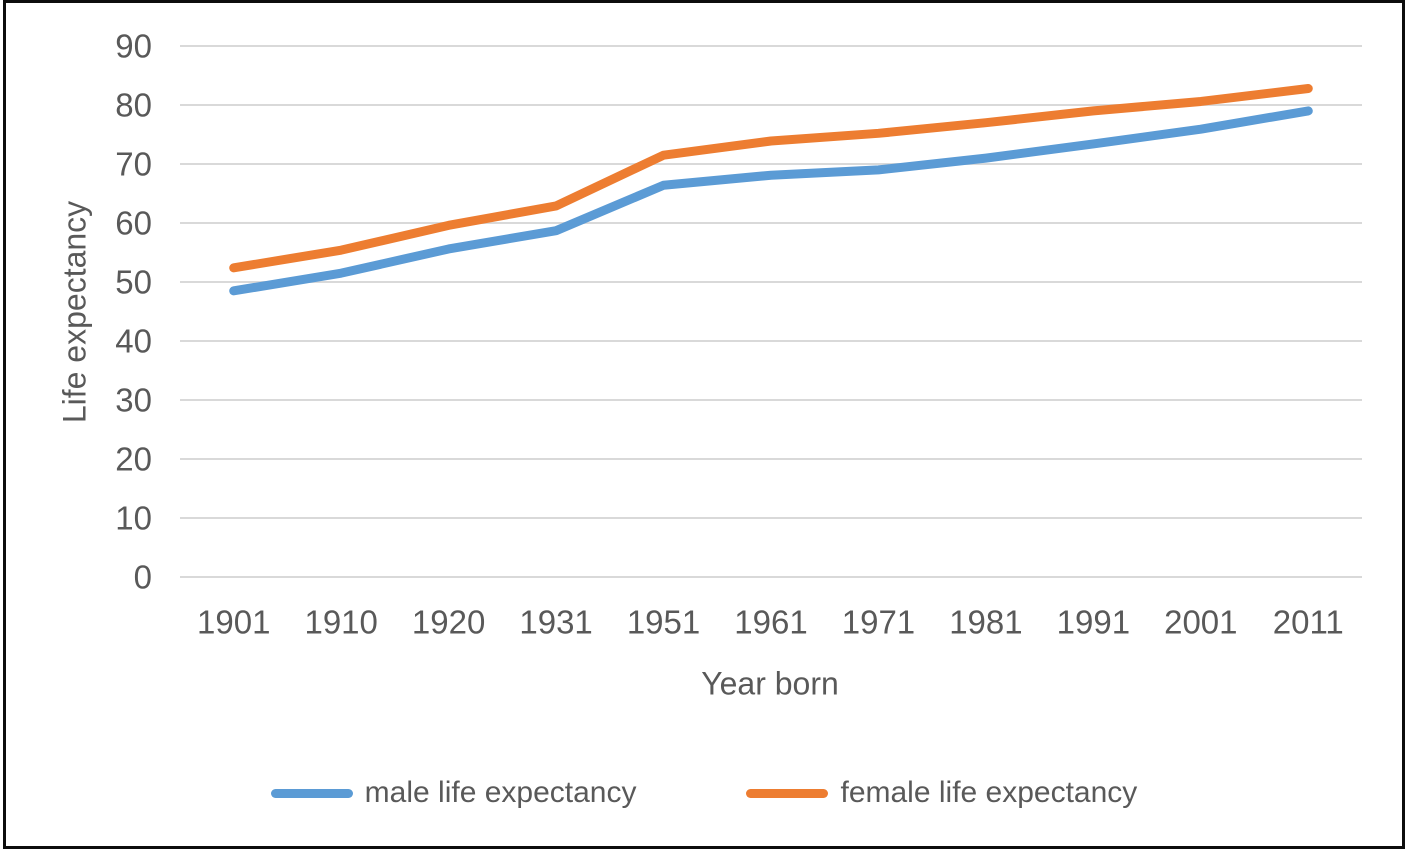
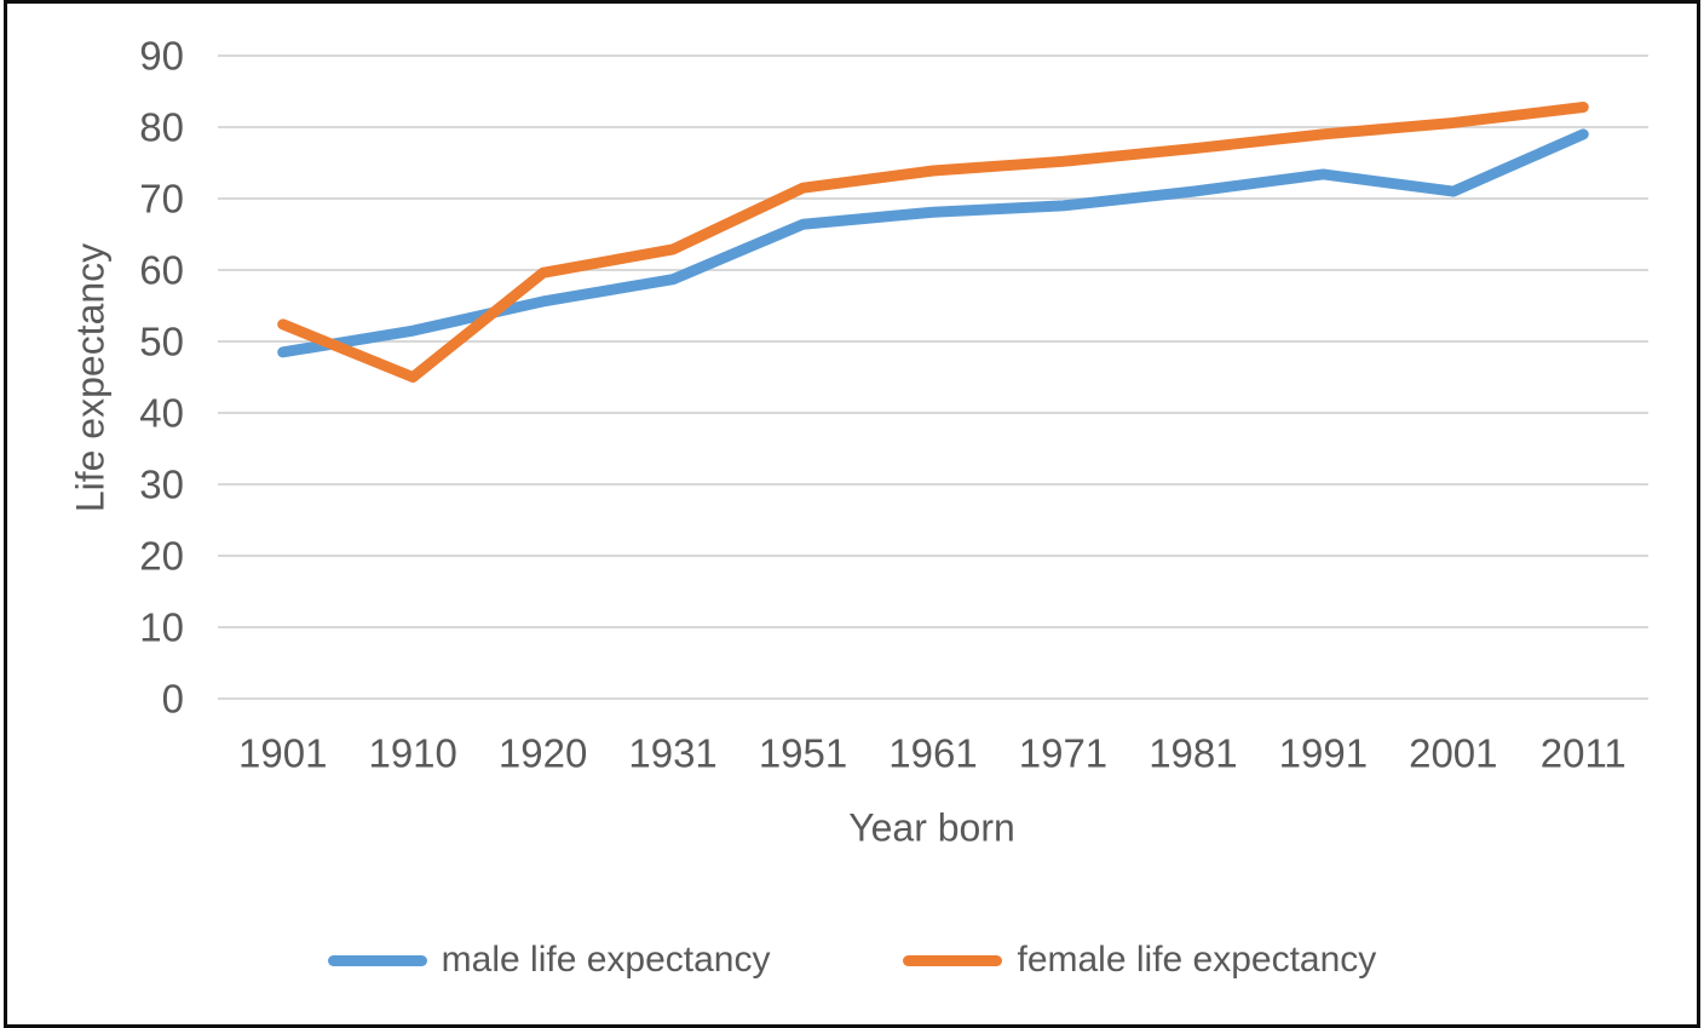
female life expectancy/1910: 55 -> 45
male life expectancy/2001: 76 -> 71
